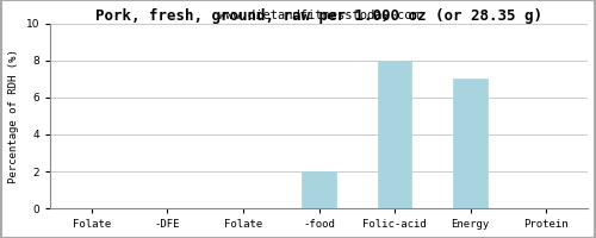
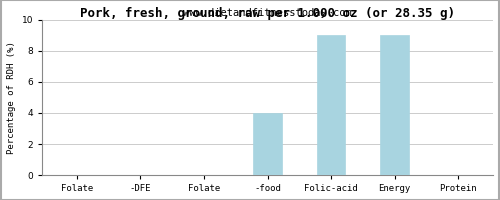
-food: 2 -> 4
Folic-acid: 8 -> 9
Energy: 7 -> 9
